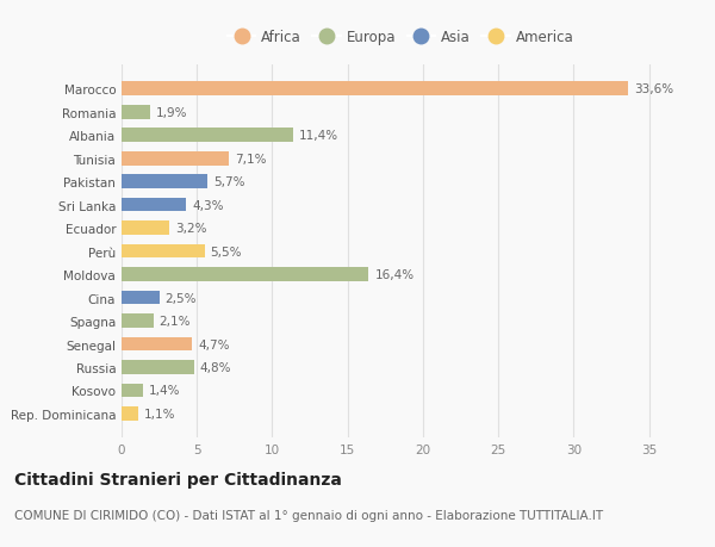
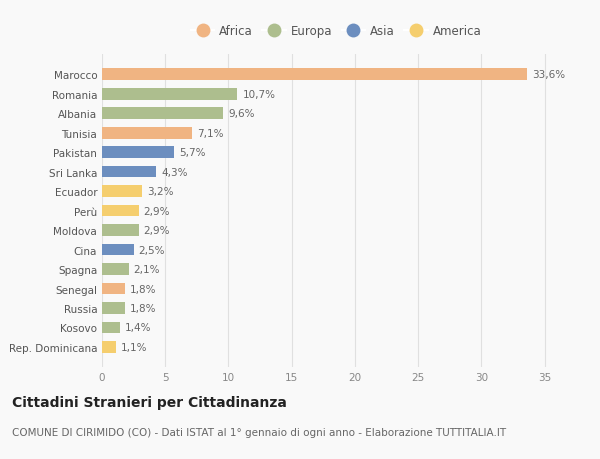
Romania: 1,9% -> 10,7%
Albania: 11,4% -> 9,6%
Perù: 5,5% -> 2,9%
Moldova: 16,4% -> 2,9%
Senegal: 4,7% -> 1,8%
Russia: 4,8% -> 1,8%
